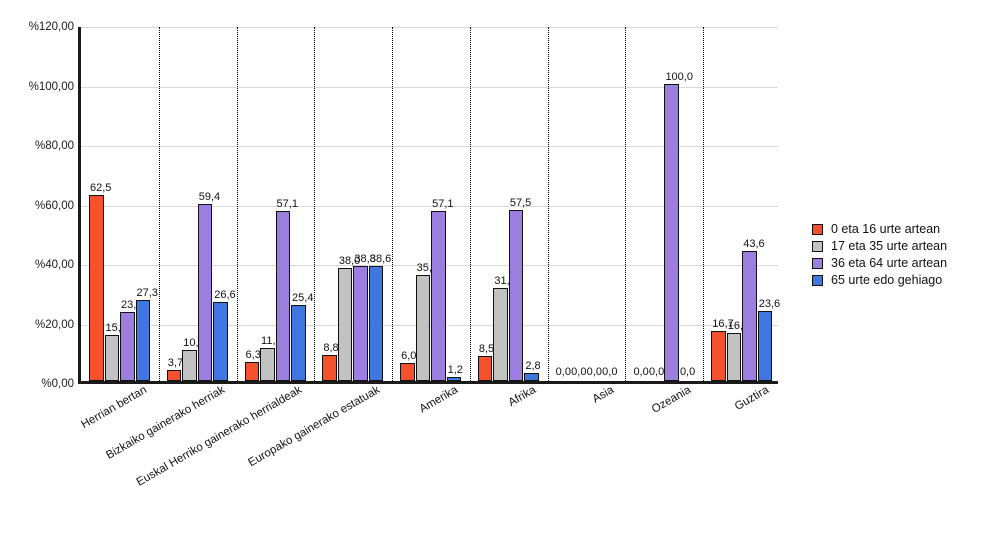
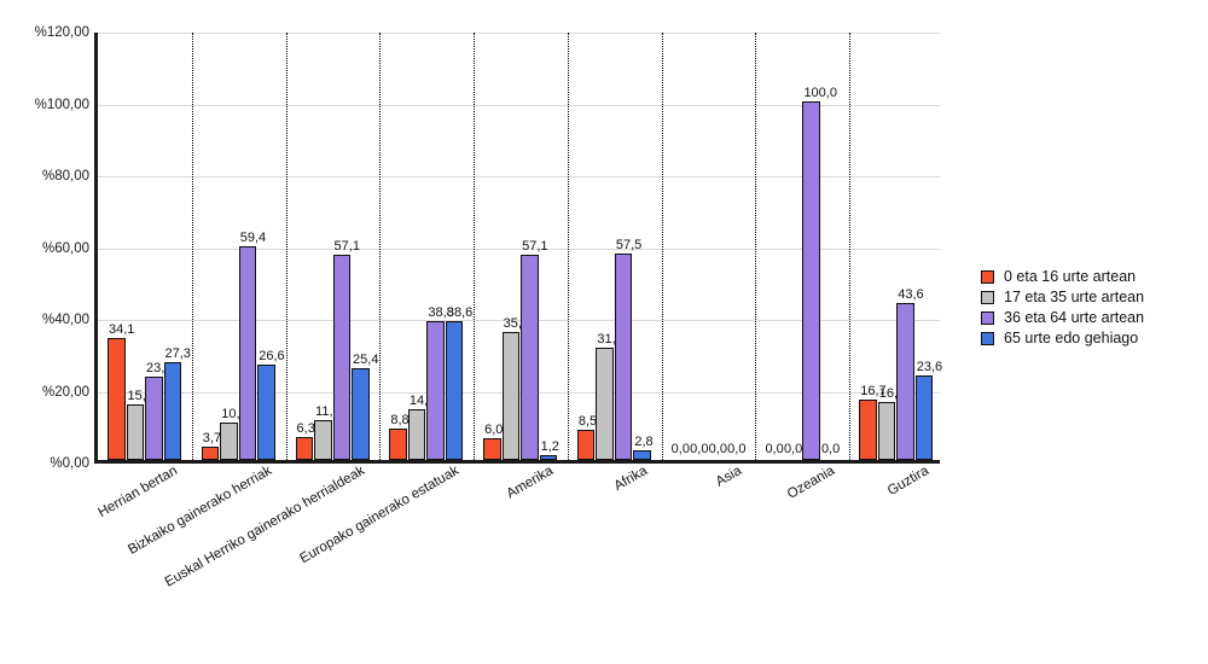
0 eta 16 urte artean/Herrian bertan: 62,5 -> 34,1
17 eta 35 urte artean/Europako gainerako estatuak: 38,0 -> 14,0
